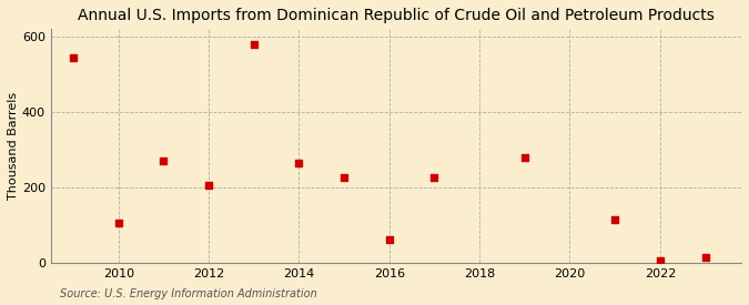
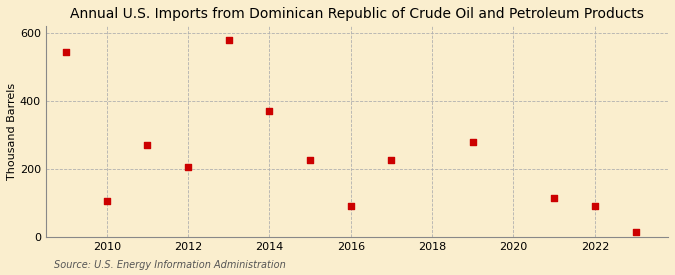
2014: 265 -> 370
2016: 60 -> 90
2022: 5 -> 90
